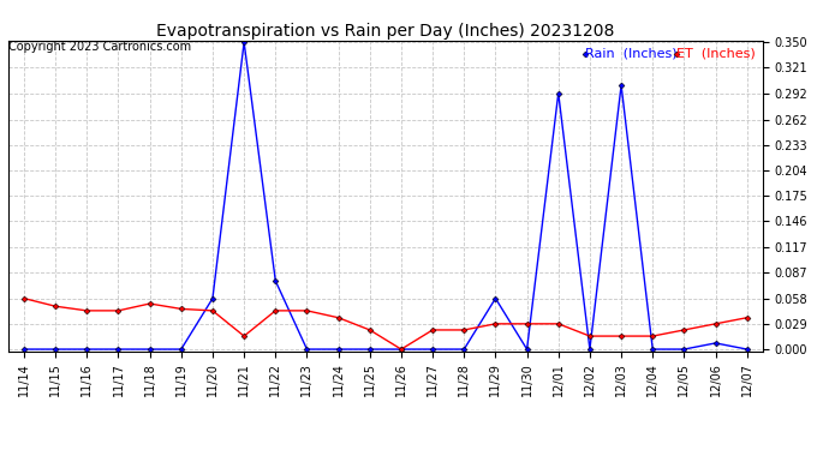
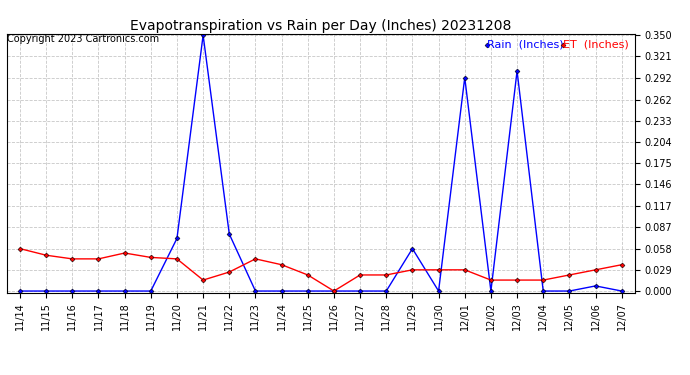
Rain (Inches)/11/20: 0.058 -> 0.072
ET (Inches)/11/22: 0.044 -> 0.026
